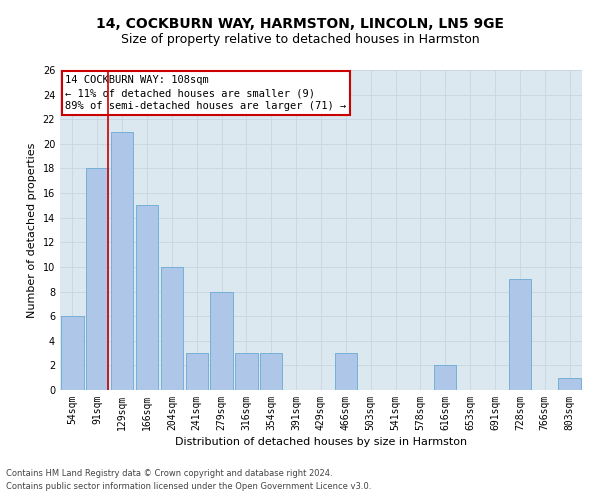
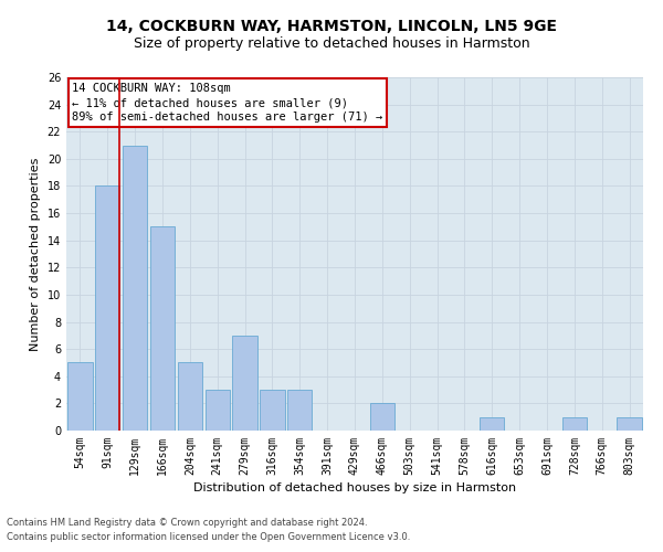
54sqm: 6 -> 5
204sqm: 10 -> 5
279sqm: 8 -> 7
466sqm: 3 -> 2
616sqm: 2 -> 1
728sqm: 9 -> 1
